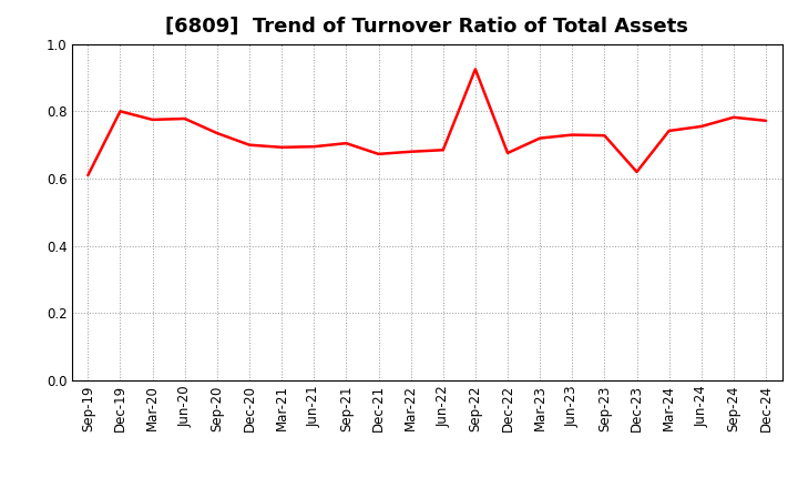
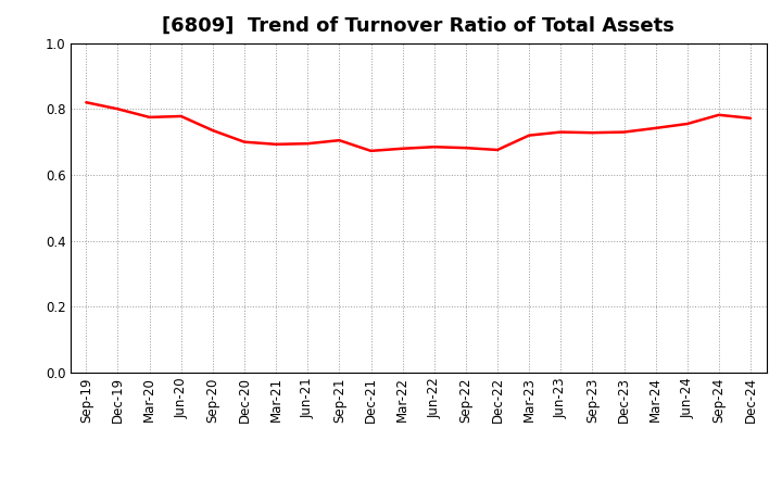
Sep-19: 0.610 -> 0.820
Sep-22: 0.925 -> 0.682
Dec-23: 0.620 -> 0.730
